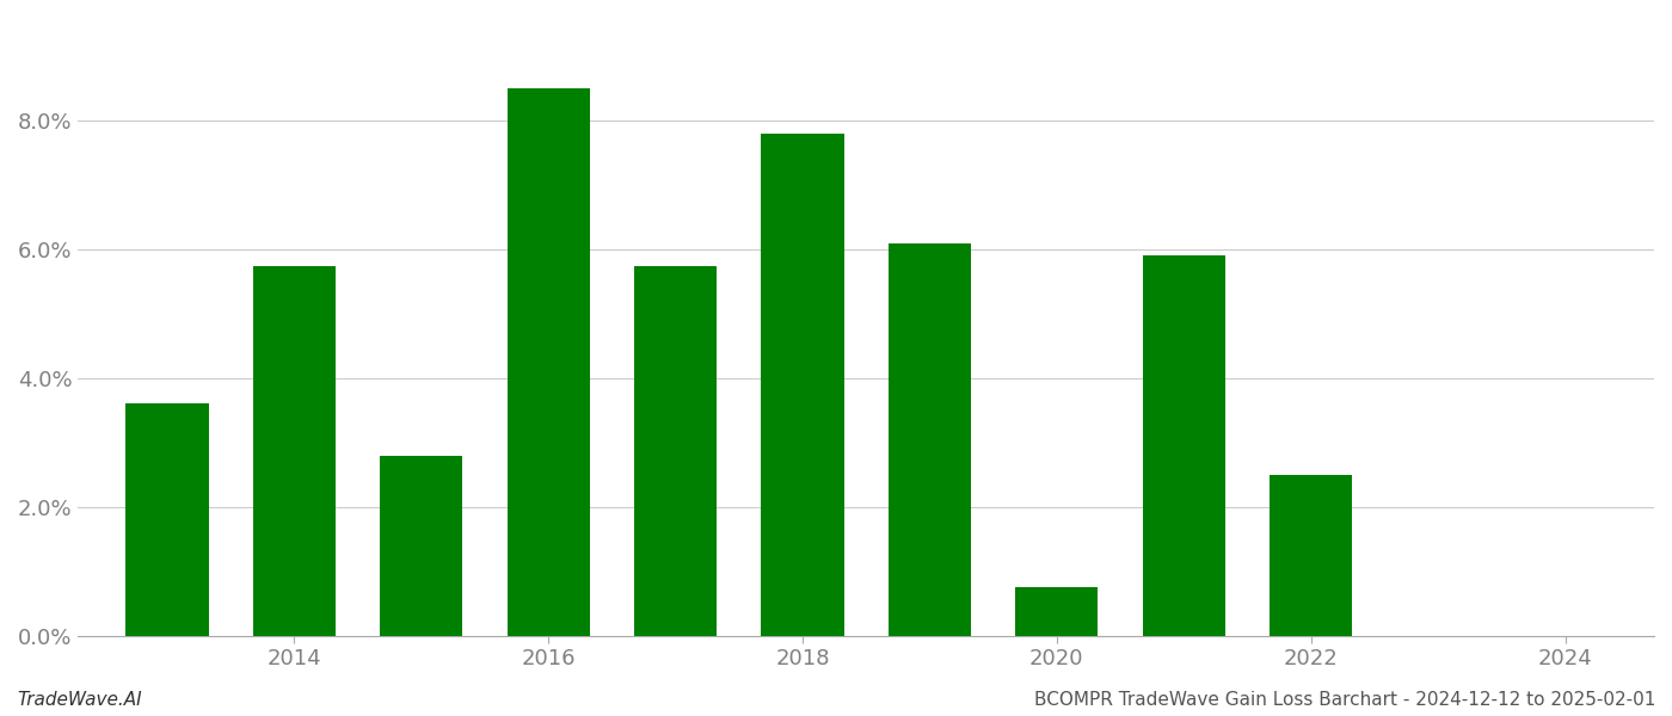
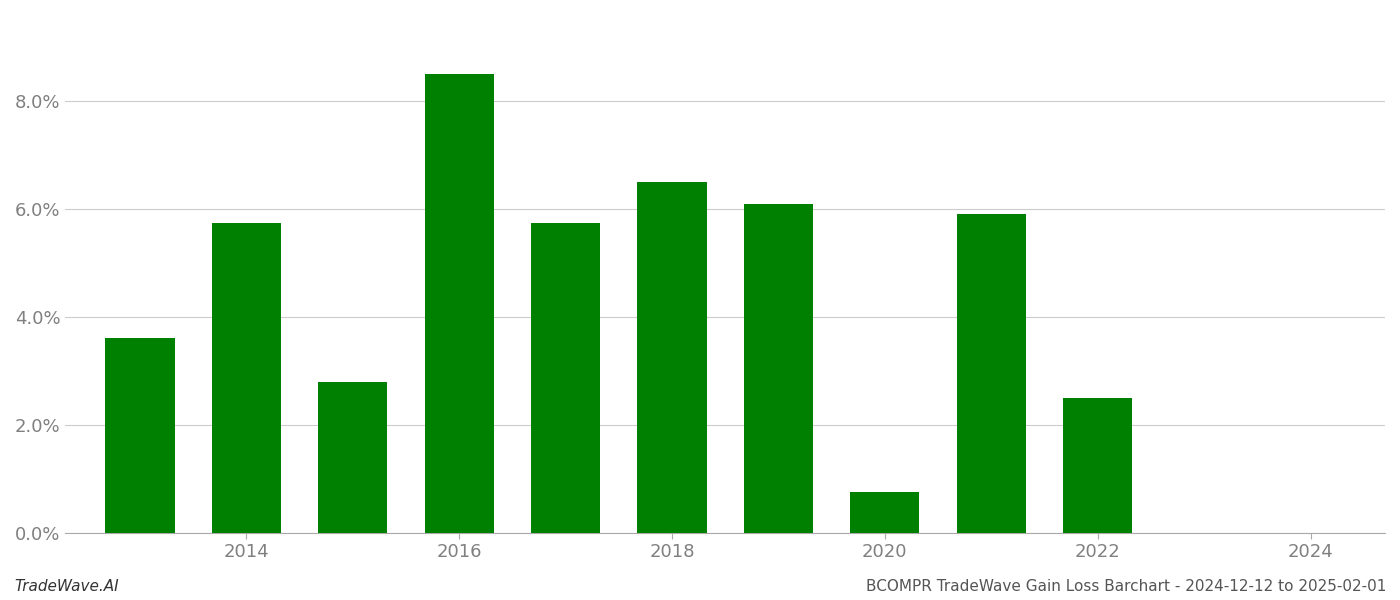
2018: 7.80% -> 6.50%
